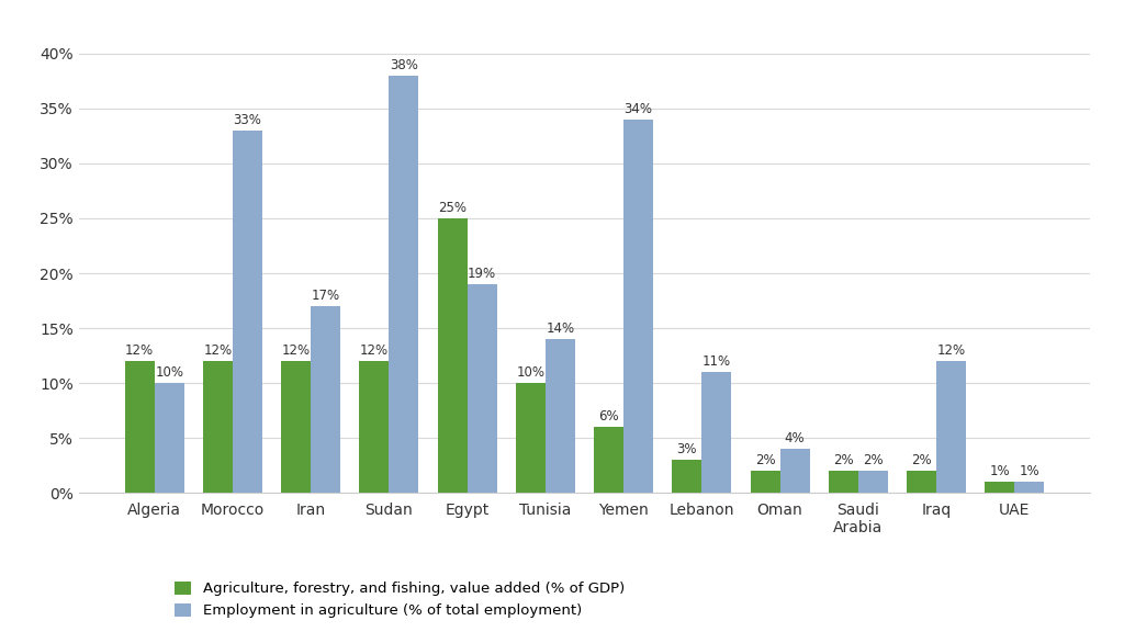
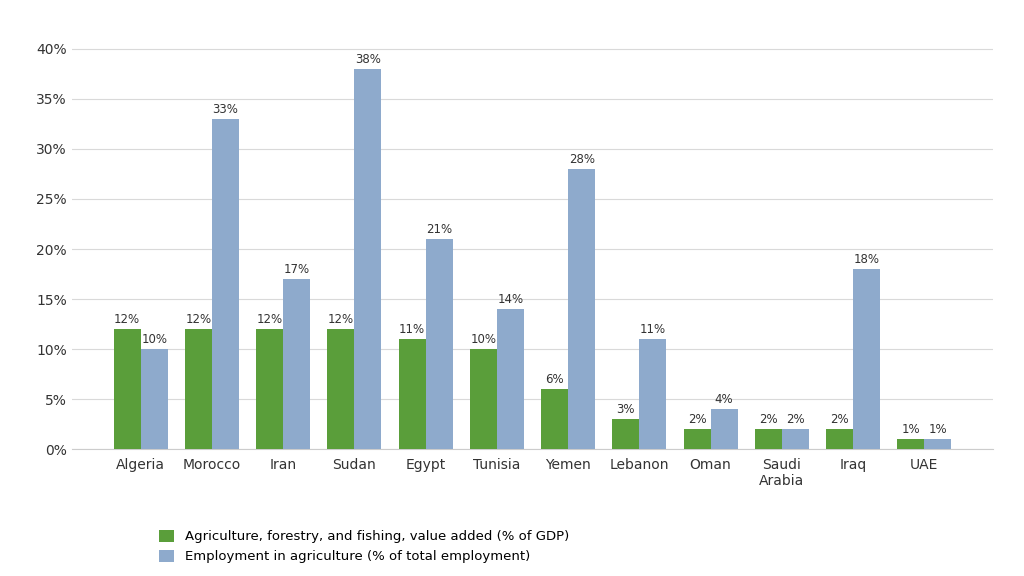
Agriculture, forestry, and fishing, value added (% of GDP)/Egypt: 25% -> 11%
Employment in agriculture (% of total employment)/Egypt: 19% -> 21%
Employment in agriculture (% of total employment)/Yemen: 34% -> 28%
Employment in agriculture (% of total employment)/Iraq: 12% -> 18%
